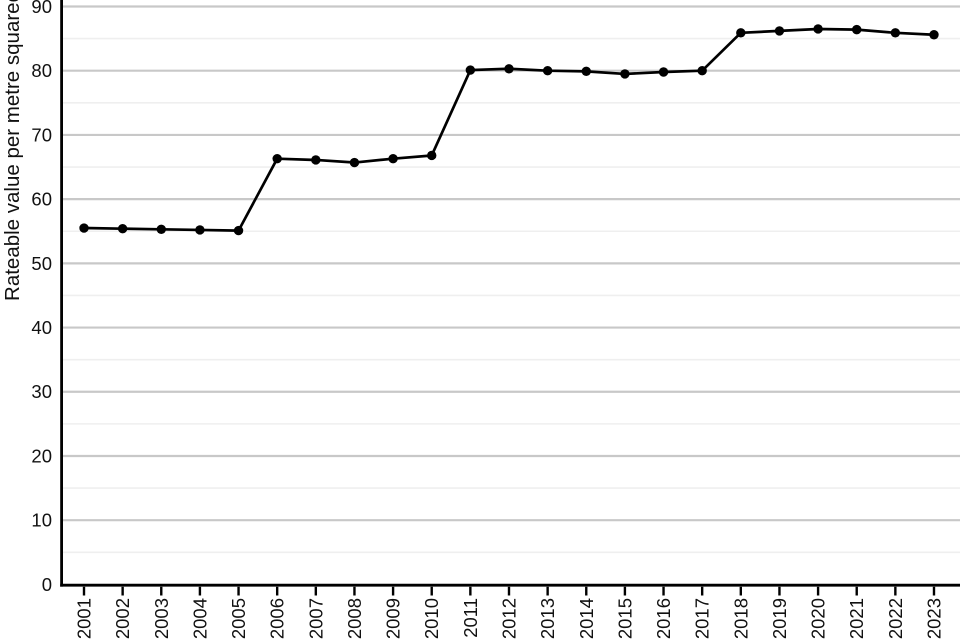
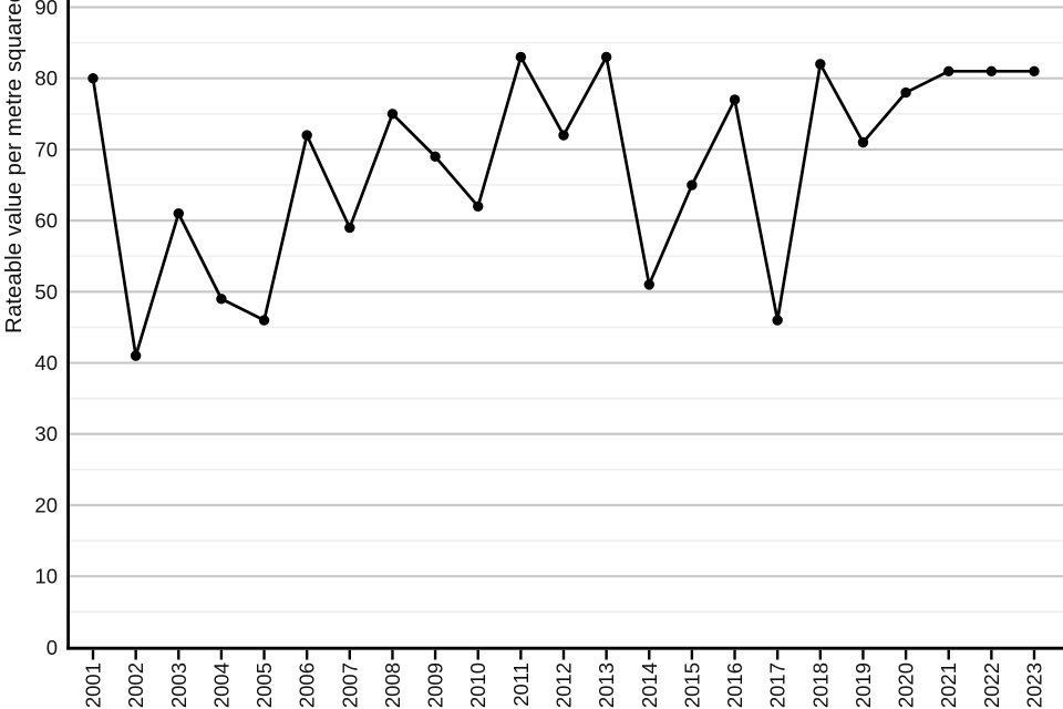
2001: 56 -> 80
2002: 55 -> 41
2003: 55 -> 61
2004: 55 -> 49
2005: 55 -> 46
2006: 66 -> 72
2007: 66 -> 59
2008: 66 -> 75
2009: 66 -> 69
2010: 67 -> 62
2011: 80 -> 83
2012: 80 -> 72
2013: 80 -> 83
2014: 80 -> 51
2015: 80 -> 65
2016: 80 -> 77
2017: 80 -> 46
2018: 86 -> 82
2019: 86 -> 71
2020: 86 -> 78
2021: 86 -> 81
2022: 86 -> 81
2023: 86 -> 81
